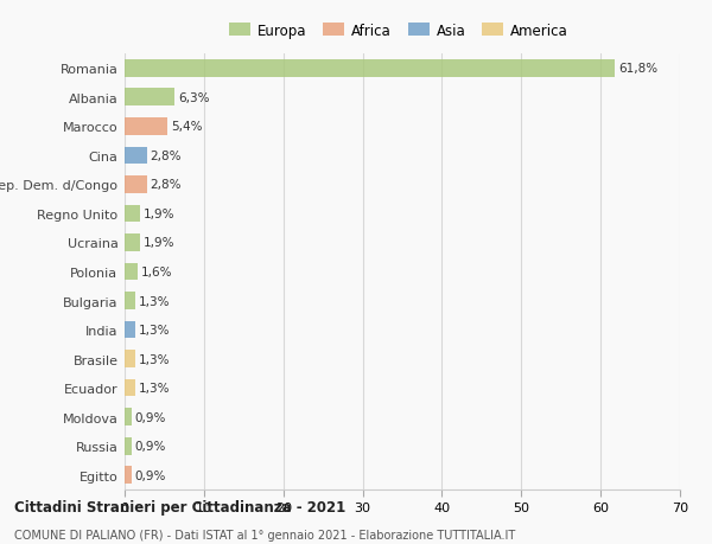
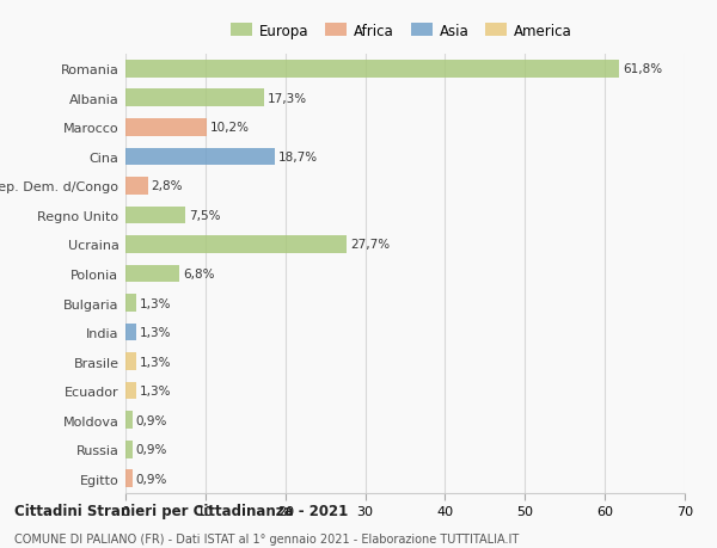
Albania: 6,3% -> 17,3%
Marocco: 5,4% -> 10,2%
Cina: 2,8% -> 18,7%
Regno Unito: 1,9% -> 7,5%
Ucraina: 1,9% -> 27,7%
Polonia: 1,6% -> 6,8%
